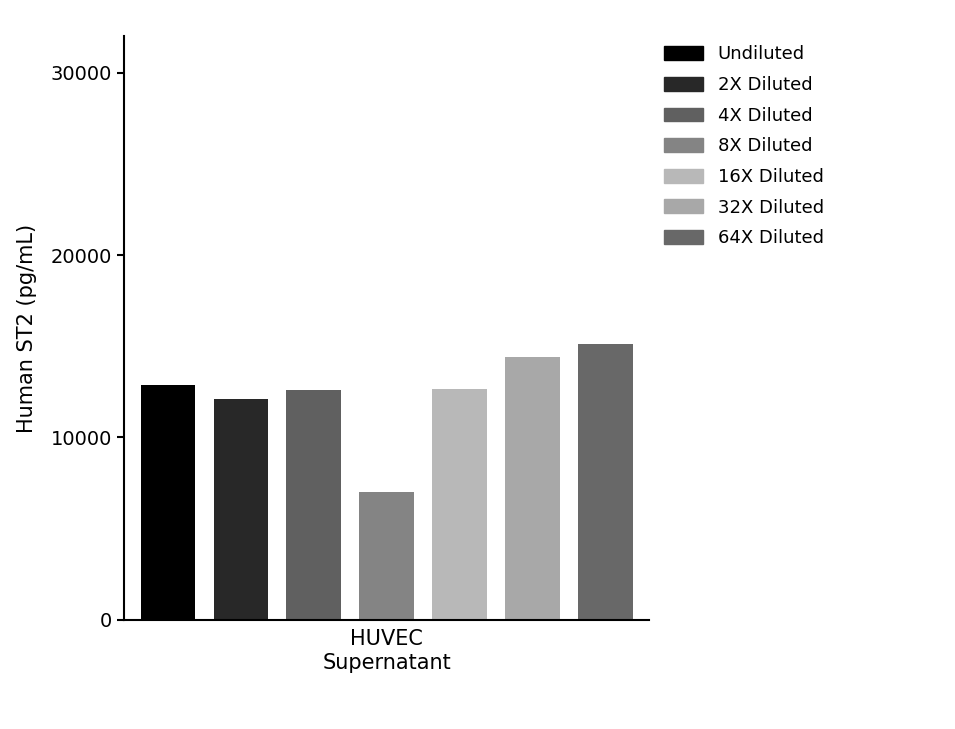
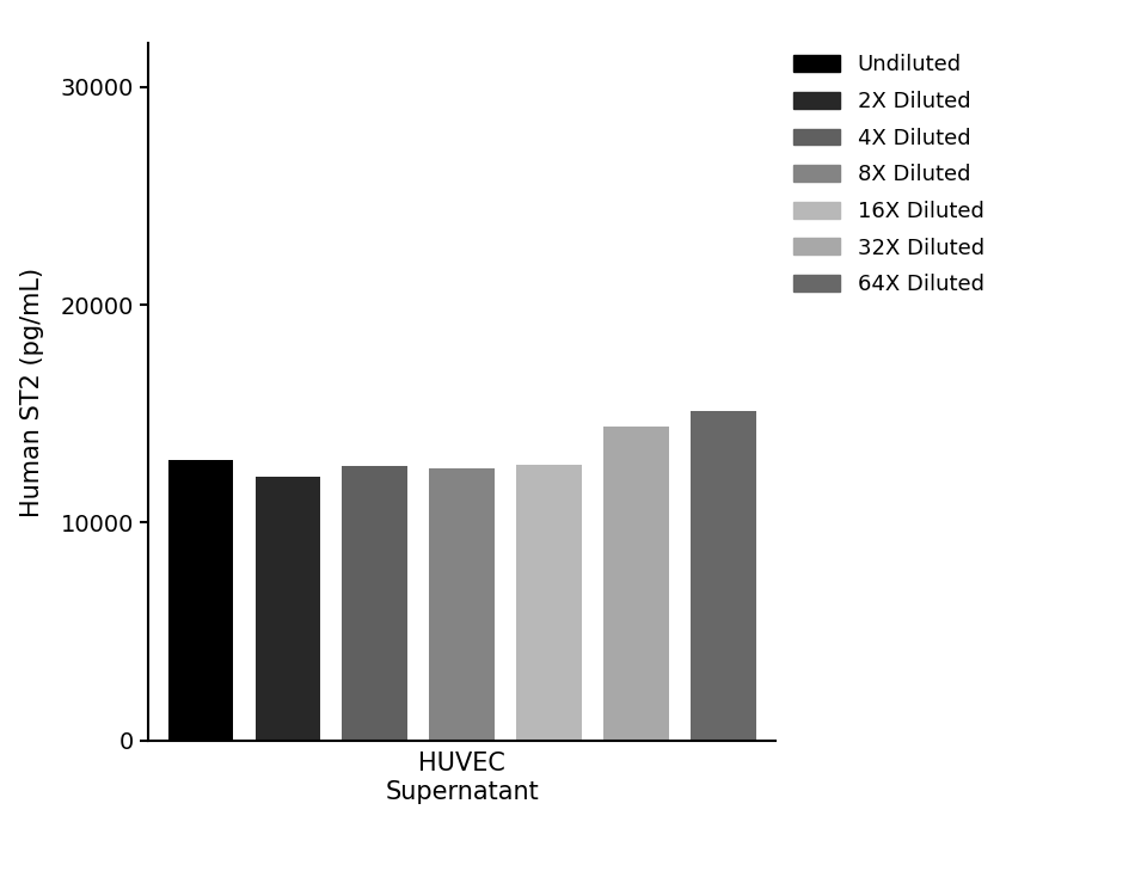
HUVEC Supernatant: 7000 -> 12500
